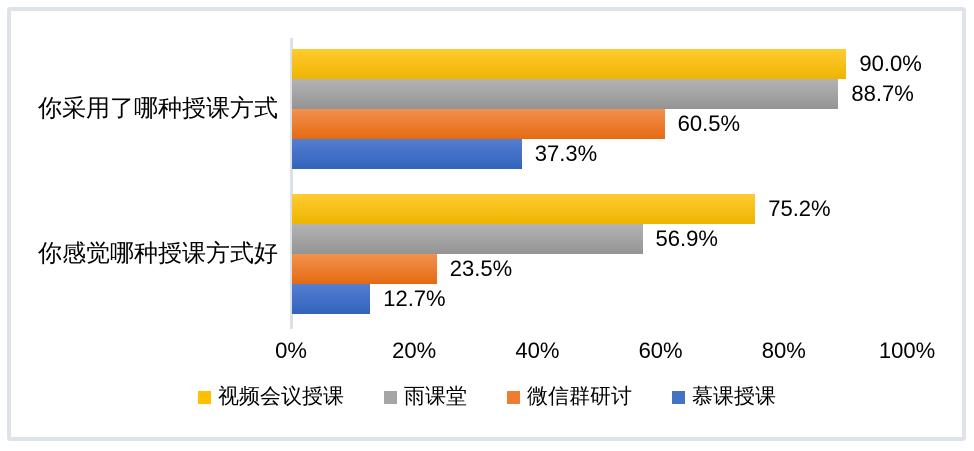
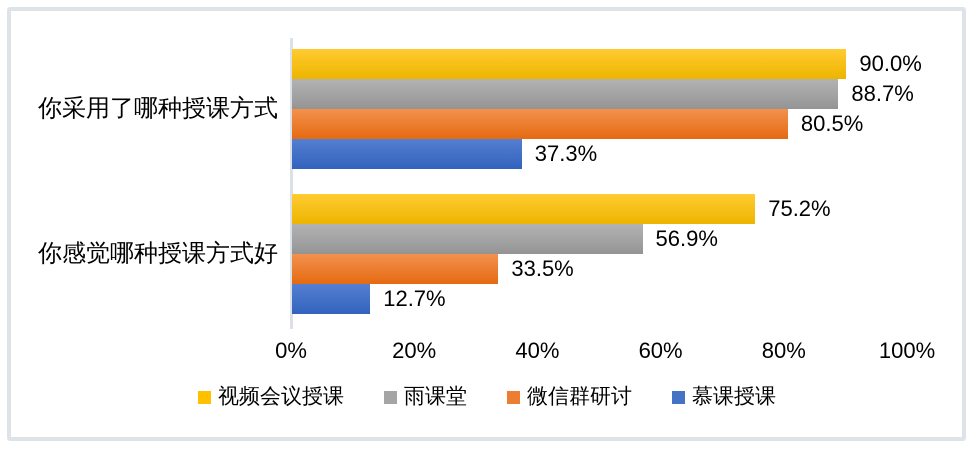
微信群研讨/你采用了哪种授课方式: 60.5% -> 80.5%
微信群研讨/你感觉哪种授课方式好: 23.5% -> 33.5%
